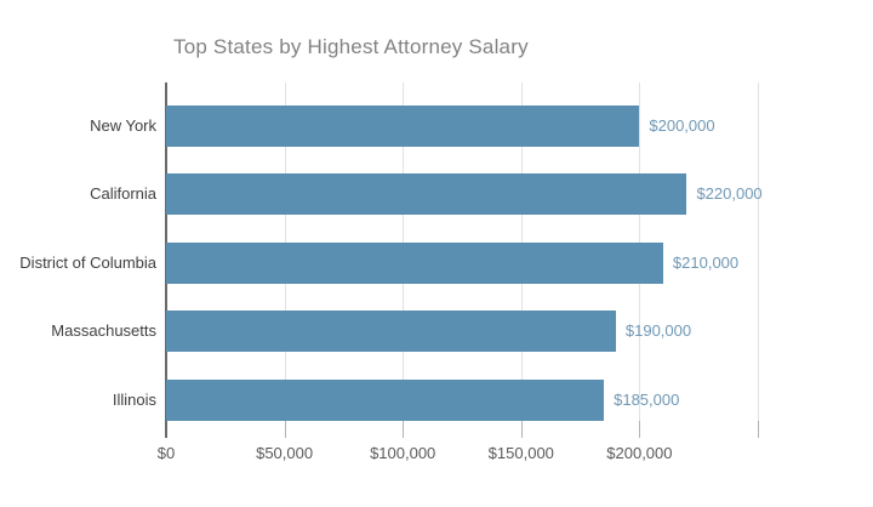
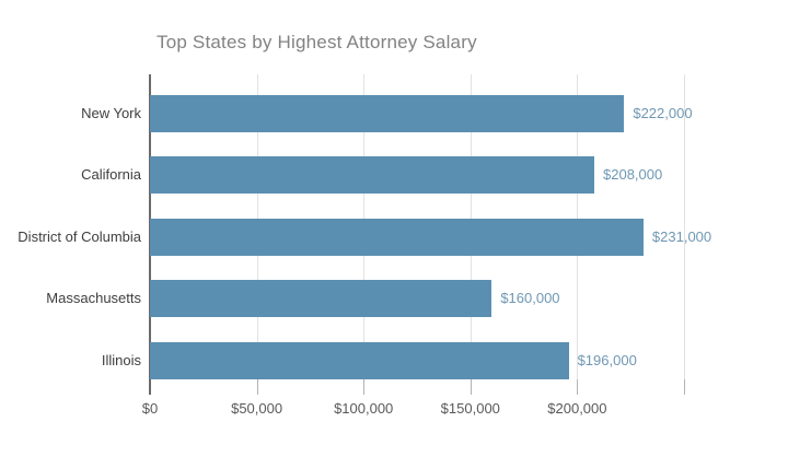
New York: $200,000 -> $222,000
California: $220,000 -> $208,000
District of Columbia: $210,000 -> $231,000
Massachusetts: $190,000 -> $160,000
Illinois: $185,000 -> $196,000
